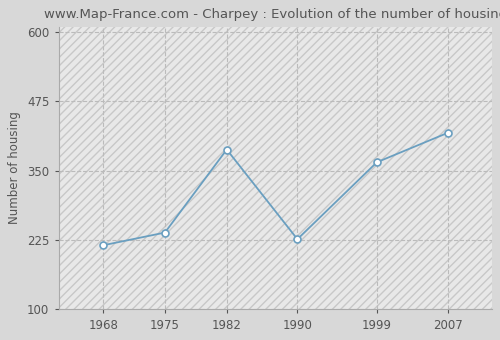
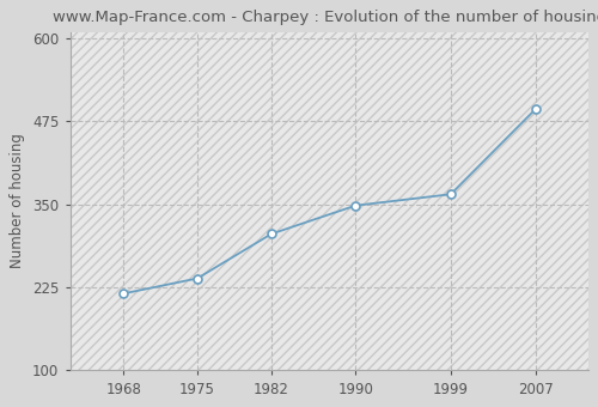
1982: 388 -> 305
1990: 226 -> 348
2007: 418 -> 493
